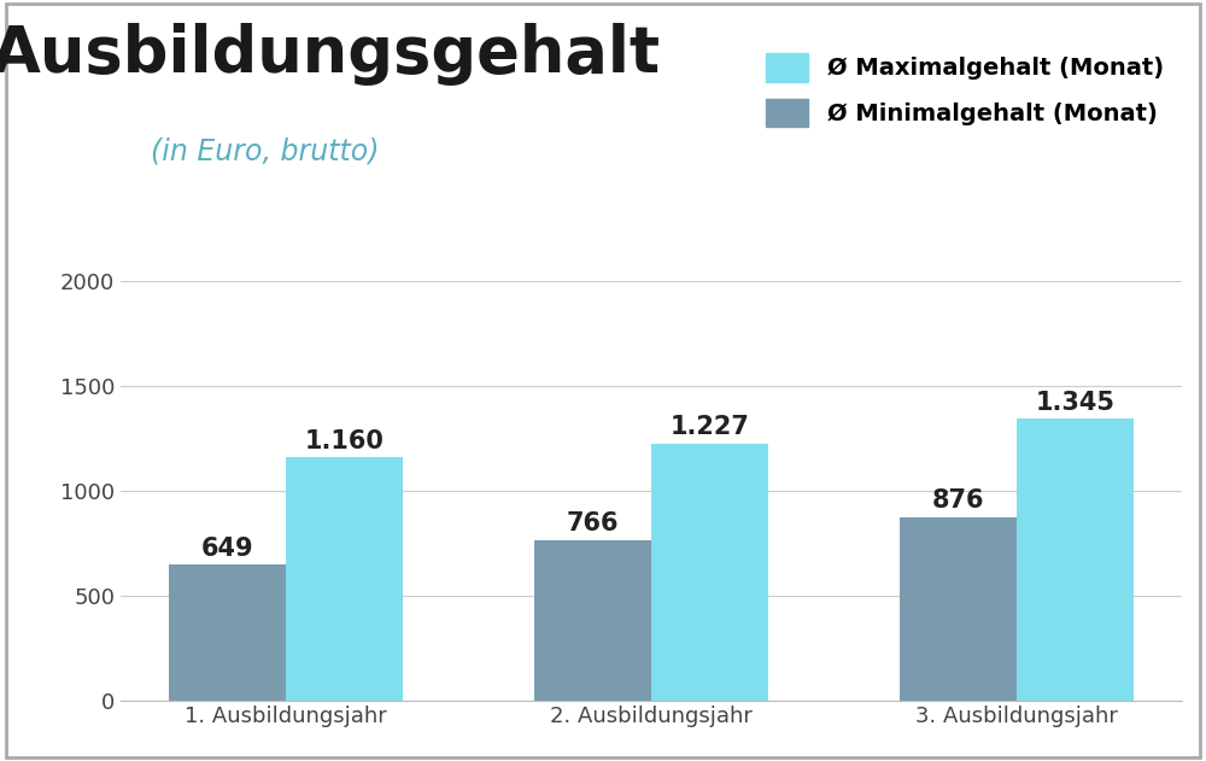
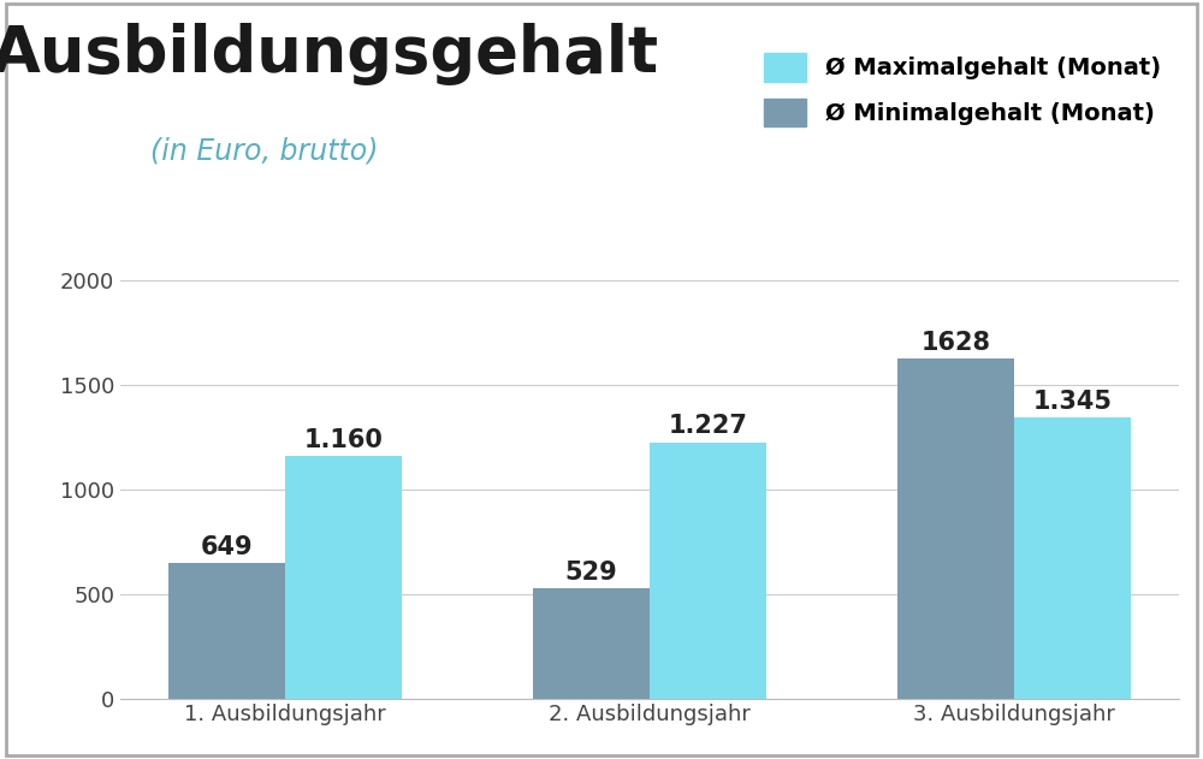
Ø Minimalgehalt (Monat)/2. Ausbildungsjahr: 766 -> 529
Ø Minimalgehalt (Monat)/3. Ausbildungsjahr: 876 -> 1628
